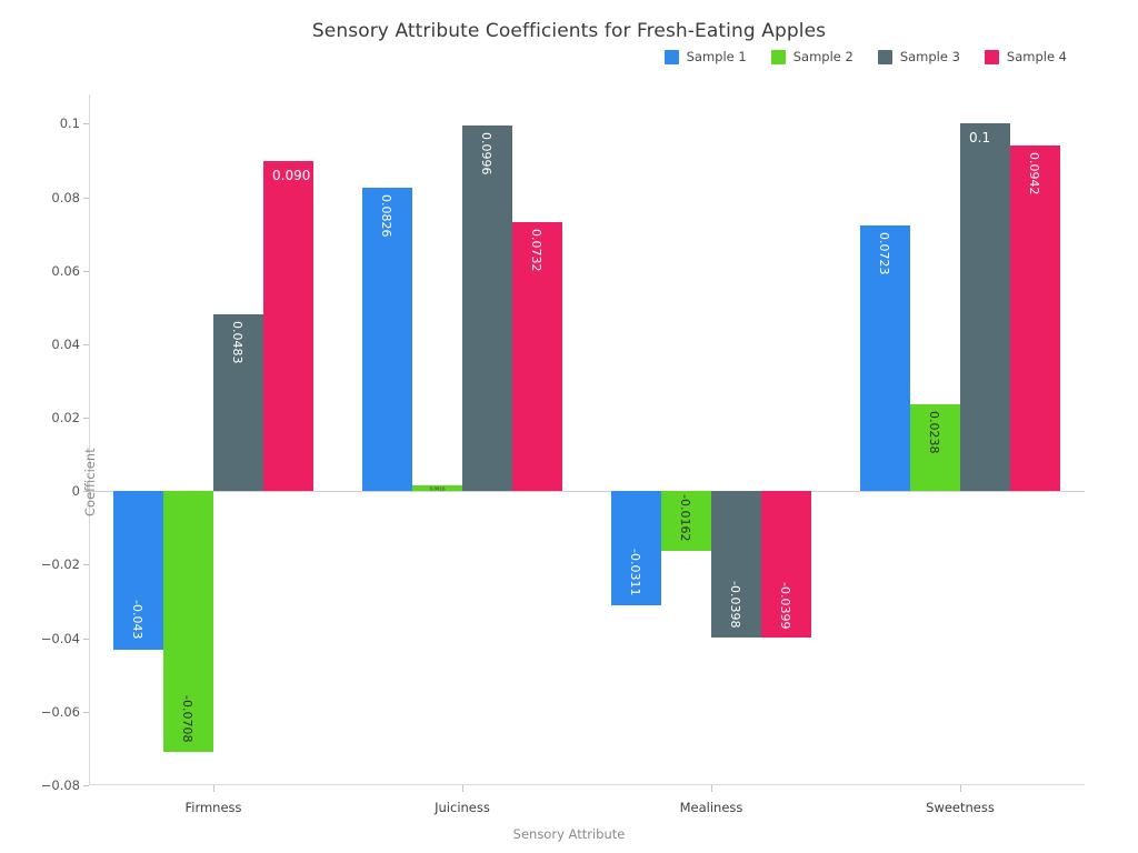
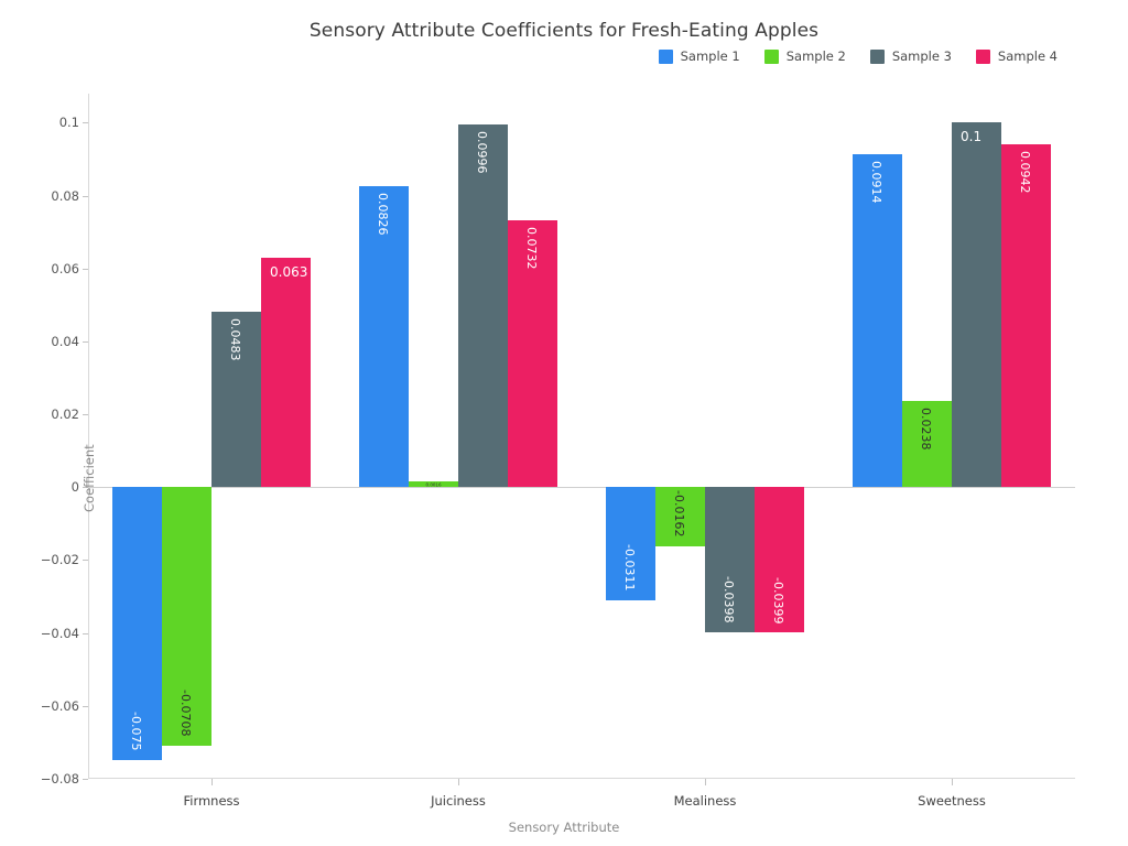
Sample 1/Firmness: -0.043 -> -0.075
Sample 4/Firmness: 0.090 -> 0.063
Sample 1/Sweetness: 0.0723 -> 0.0914
